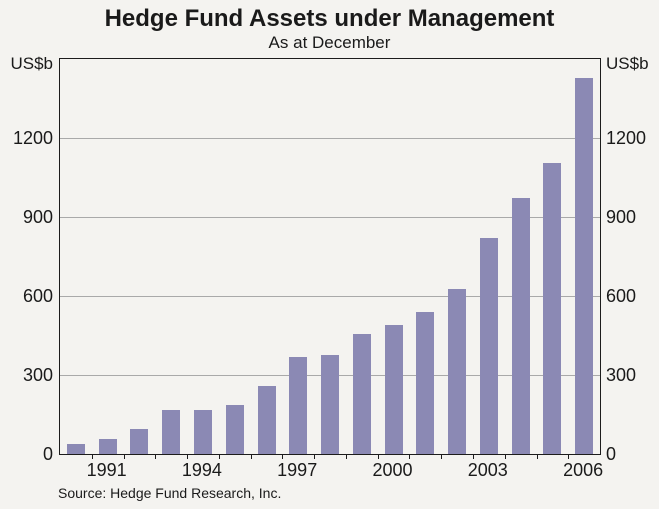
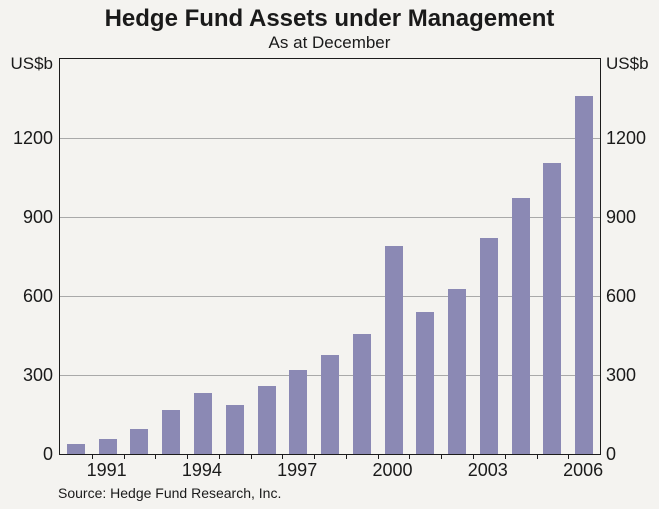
1994: 170 -> 230
1997: 370 -> 320
2000: 490 -> 790
2006: 1430 -> 1360
